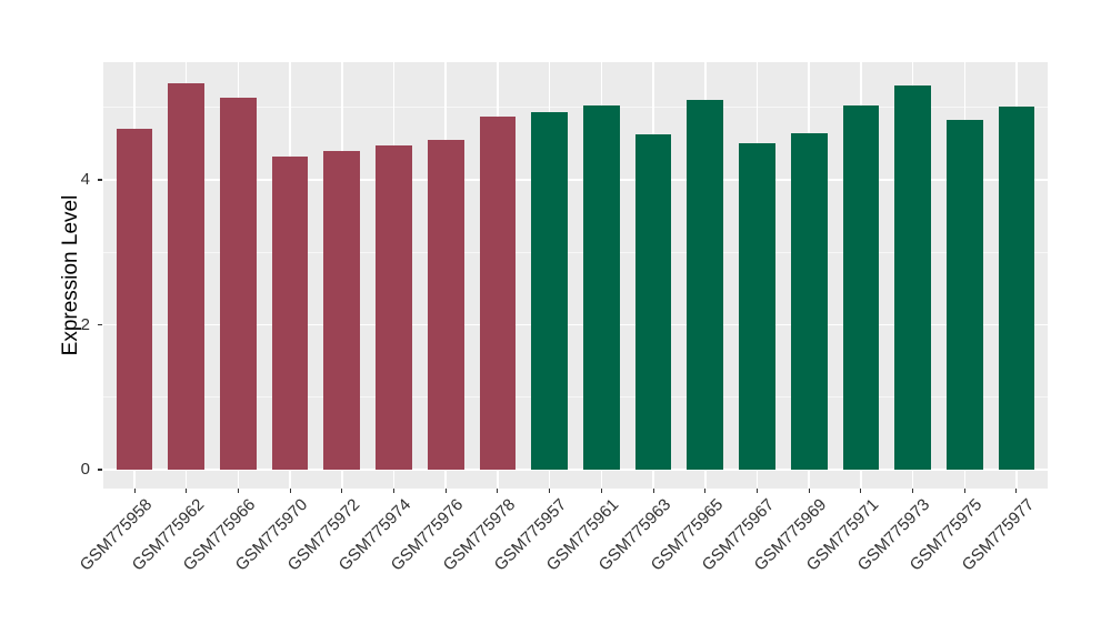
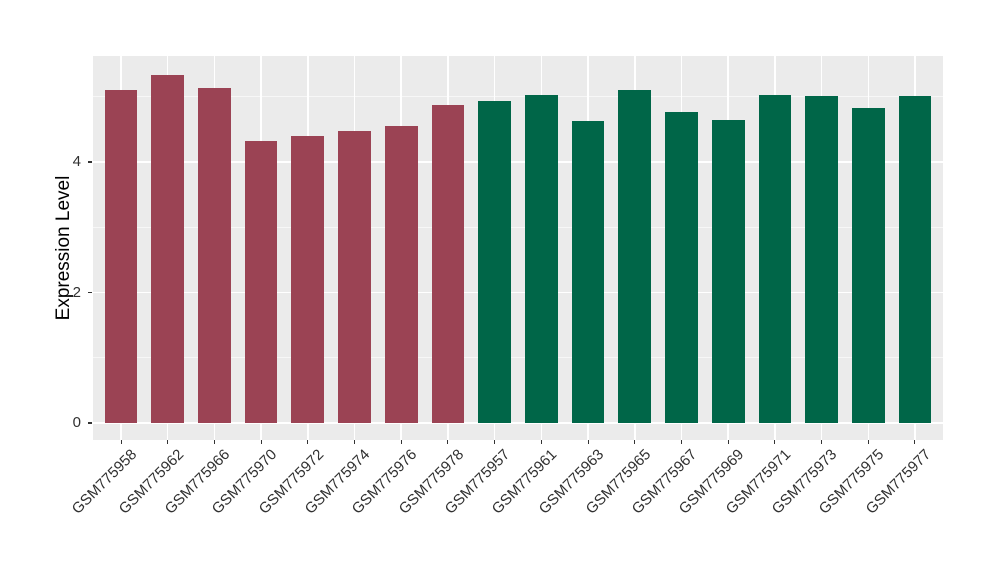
GSM775958: 4.7 -> 5.1
GSM775967: 4.5 -> 4.8
GSM775973: 5.3 -> 5.0
